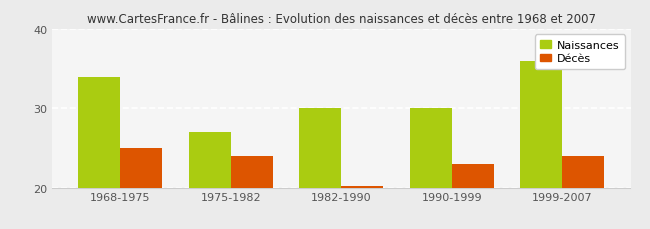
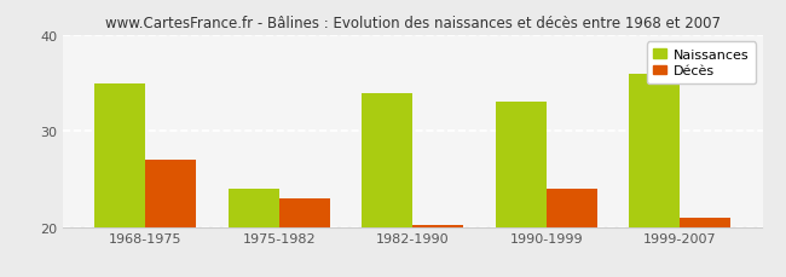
Naissances/1968-1975: 34 -> 35
Décès/1968-1975: 25.0 -> 27.0
Naissances/1975-1982: 27 -> 24
Décès/1975-1982: 24.0 -> 23.0
Naissances/1982-1990: 30 -> 34
Naissances/1990-1999: 30 -> 33
Décès/1990-1999: 23.0 -> 24.0
Décès/1999-2007: 24.0 -> 21.0
